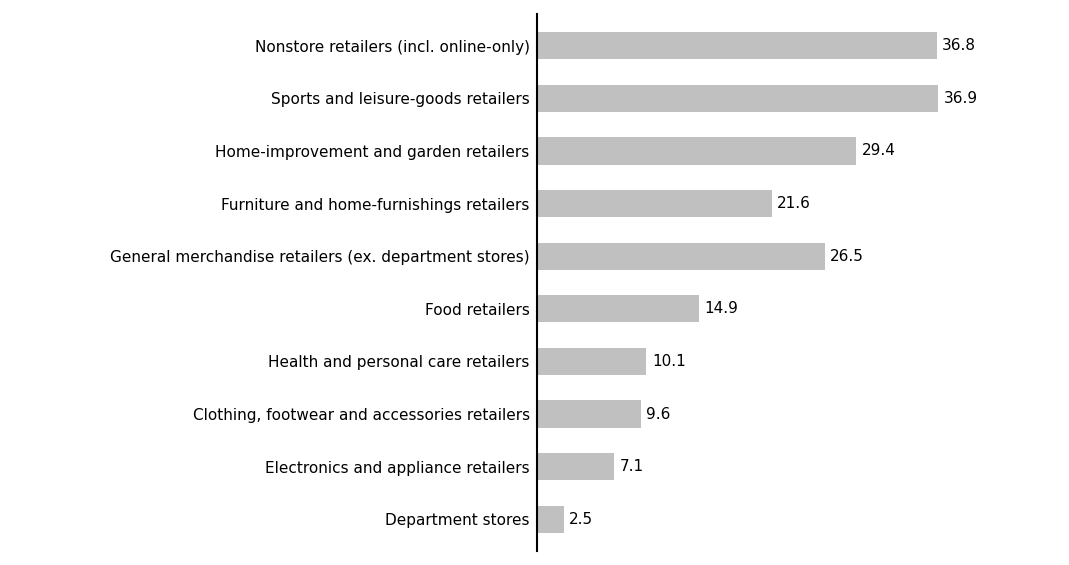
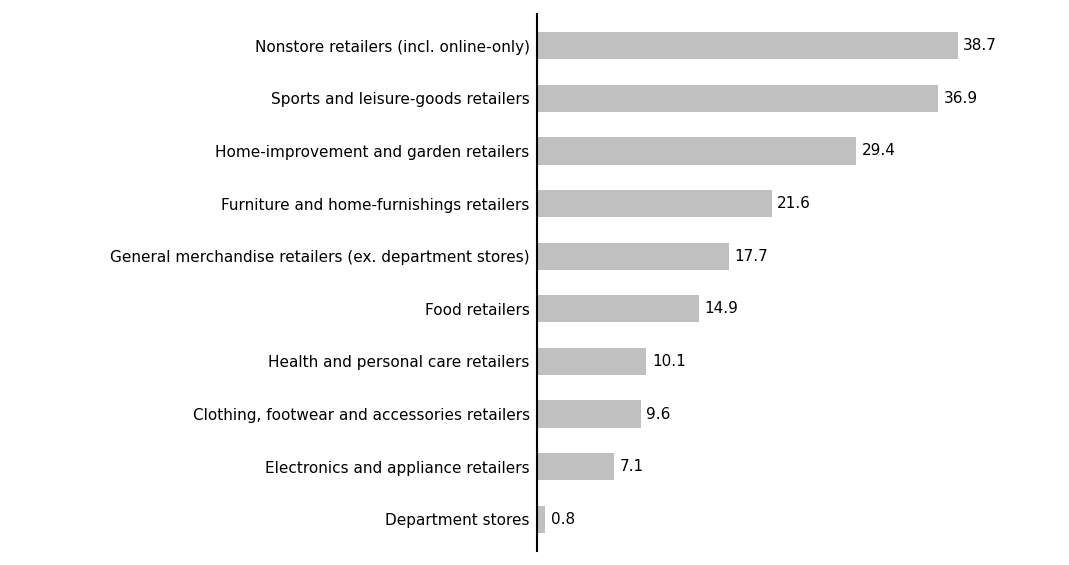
Nonstore retailers (incl. online-only): 36.8 -> 38.7
General merchandise retailers (ex. department stores): 26.5 -> 17.7
Department stores: 2.5 -> 0.8
